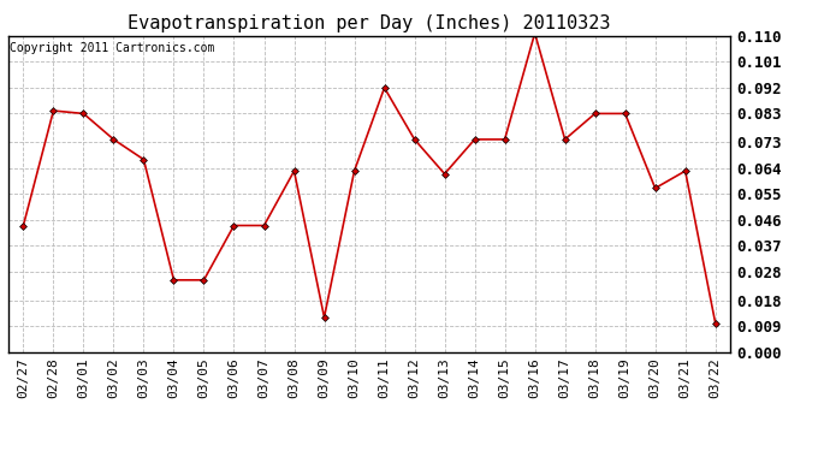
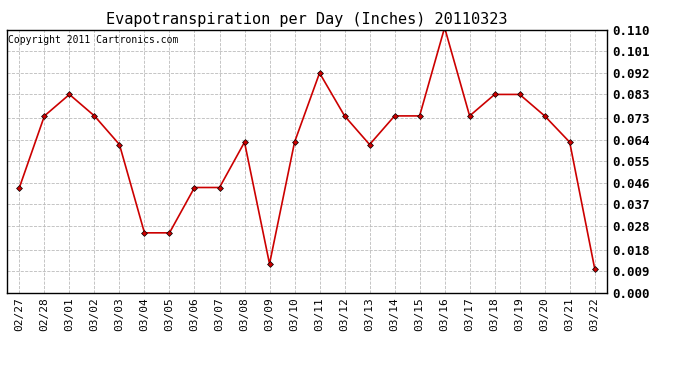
02/28: 0.084 -> 0.074
03/03: 0.067 -> 0.062
03/20: 0.057 -> 0.074
